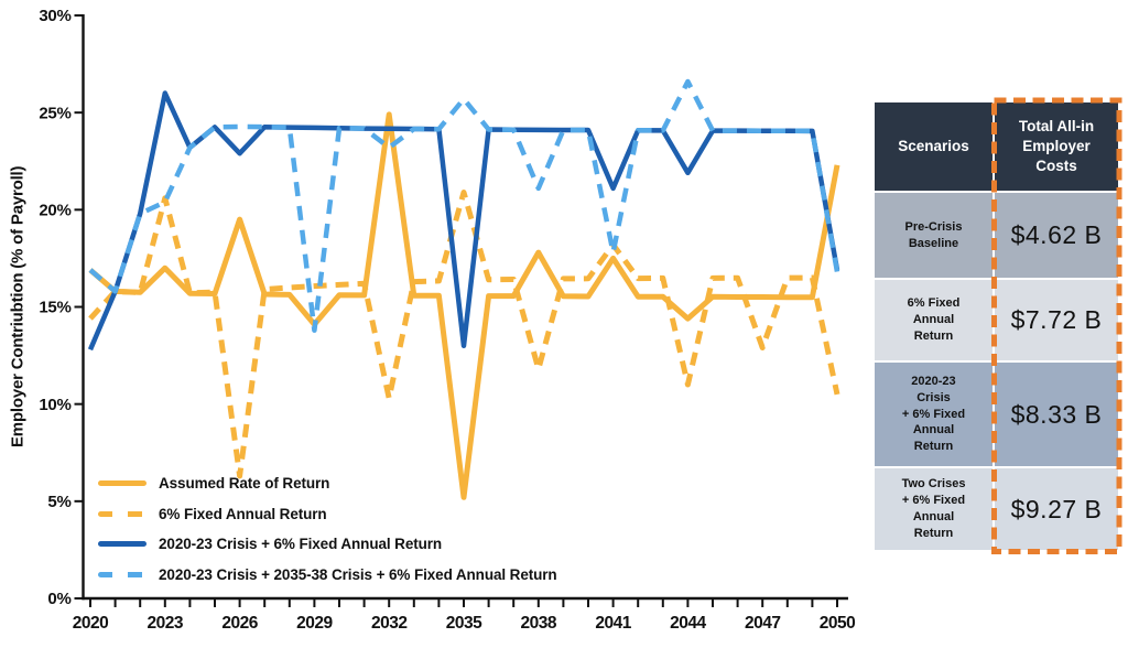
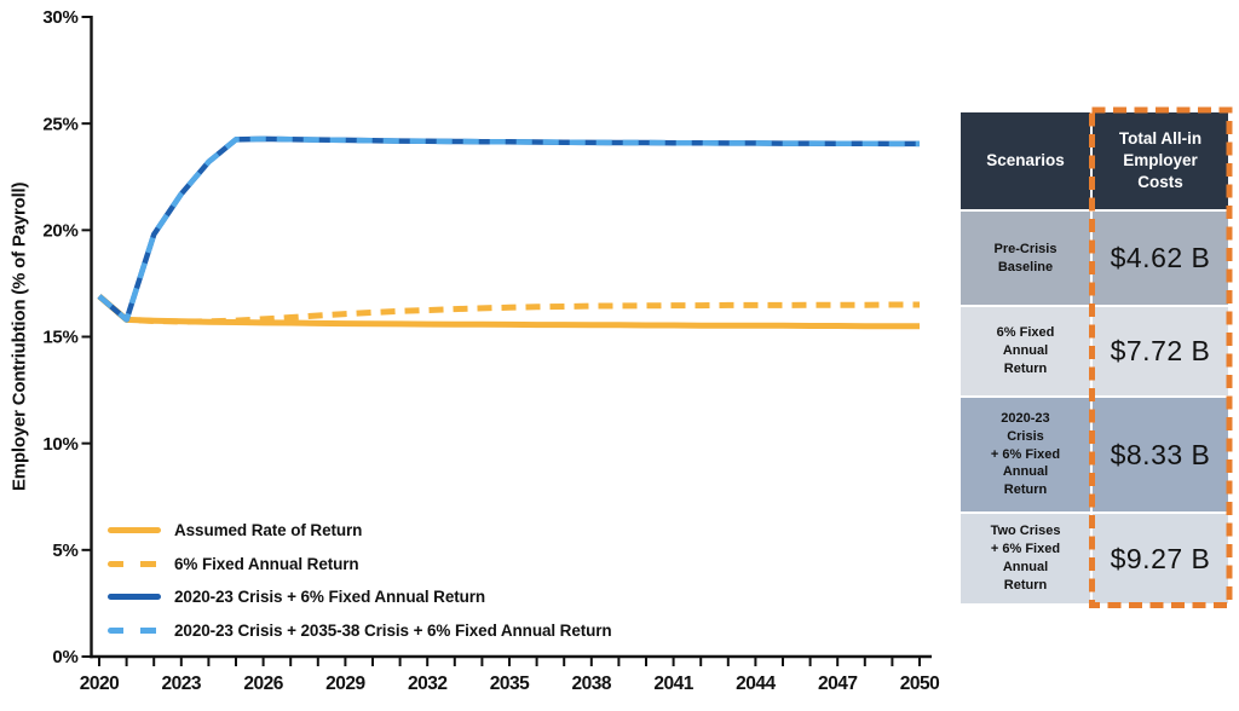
6% Fixed Annual Return/2020: 14.4% -> 16.9%
2020-23 Crisis + 6% Fixed Annual Return/2020: 12.8% -> 16.9%
Assumed Rate of Return/2023: 17.0% -> 15.7%
6% Fixed Annual Return/2023: 20.6% -> 15.7%
2020-23 Crisis + 6% Fixed Annual Return/2023: 26.0% -> 21.7%
2020-23 Crisis + 2035-38 Crisis + 6% Fixed Annual Return/2023: 20.4% -> 21.7%
Assumed Rate of Return/2026: 19.5% -> 15.7%
6% Fixed Annual Return/2026: 6.3% -> 15.8%
2020-23 Crisis + 6% Fixed Annual Return/2026: 22.9% -> 24.3%
Assumed Rate of Return/2029: 14.1% -> 15.6%
2020-23 Crisis + 2035-38 Crisis + 6% Fixed Annual Return/2029: 13.8% -> 24.2%
Assumed Rate of Return/2032: 24.9% -> 15.6%
6% Fixed Annual Return/2032: 10.3% -> 16.2%
2020-23 Crisis + 2035-38 Crisis + 6% Fixed Annual Return/2032: 23.2% -> 24.2%
Assumed Rate of Return/2035: 5.2% -> 15.6%
6% Fixed Annual Return/2035: 20.9% -> 16.4%
2020-23 Crisis + 6% Fixed Annual Return/2035: 13.0% -> 24.1%
2020-23 Crisis + 2035-38 Crisis + 6% Fixed Annual Return/2035: 25.7% -> 24.1%
Assumed Rate of Return/2038: 17.8% -> 15.6%
6% Fixed Annual Return/2038: 11.8% -> 16.4%
2020-23 Crisis + 2035-38 Crisis + 6% Fixed Annual Return/2038: 21.1% -> 24.1%
Assumed Rate of Return/2041: 17.5% -> 15.5%
6% Fixed Annual Return/2041: 18.2% -> 16.5%
2020-23 Crisis + 6% Fixed Annual Return/2041: 21.1% -> 24.1%
2020-23 Crisis + 2035-38 Crisis + 6% Fixed Annual Return/2041: 17.8% -> 24.1%
Assumed Rate of Return/2044: 14.4% -> 15.5%
6% Fixed Annual Return/2044: 11.0% -> 16.5%
2020-23 Crisis + 6% Fixed Annual Return/2044: 21.9% -> 24.1%
2020-23 Crisis + 2035-38 Crisis + 6% Fixed Annual Return/2044: 26.6% -> 24.1%
6% Fixed Annual Return/2047: 12.9% -> 16.5%
Assumed Rate of Return/2050: 22.3% -> 15.5%
6% Fixed Annual Return/2050: 10.5% -> 16.5%
2020-23 Crisis + 6% Fixed Annual Return/2050: 16.9% -> 24.1%
2020-23 Crisis + 2035-38 Crisis + 6% Fixed Annual Return/2050: 16.8% -> 24.1%
